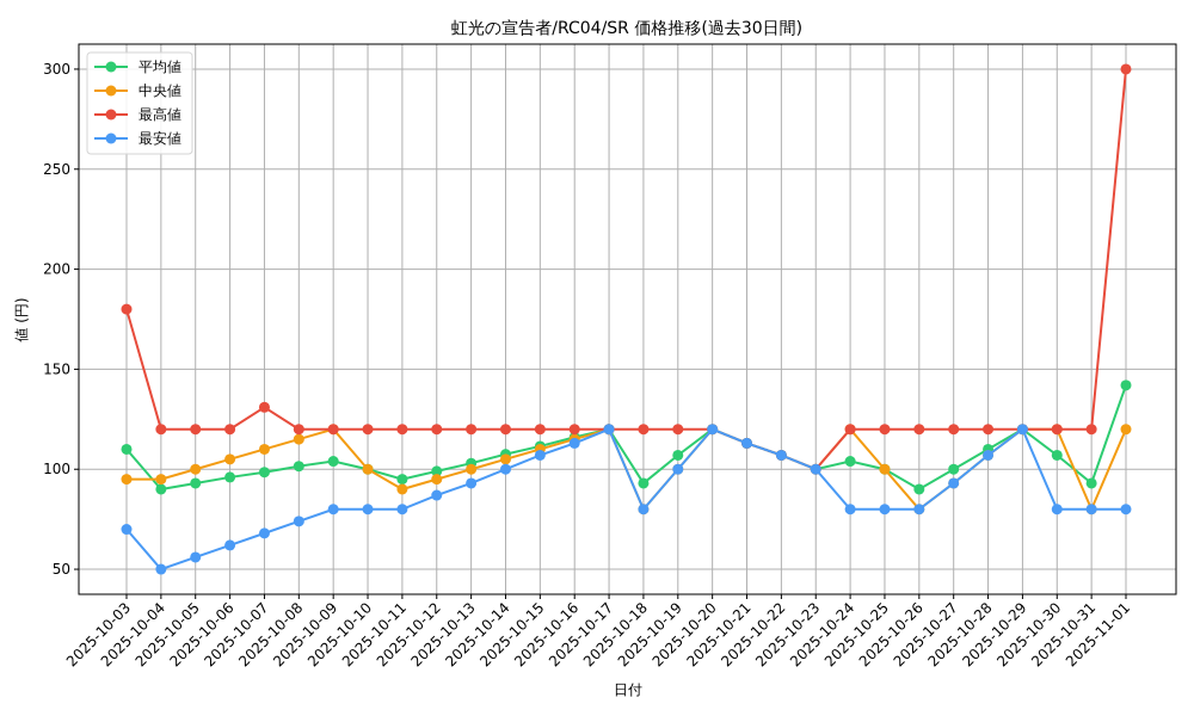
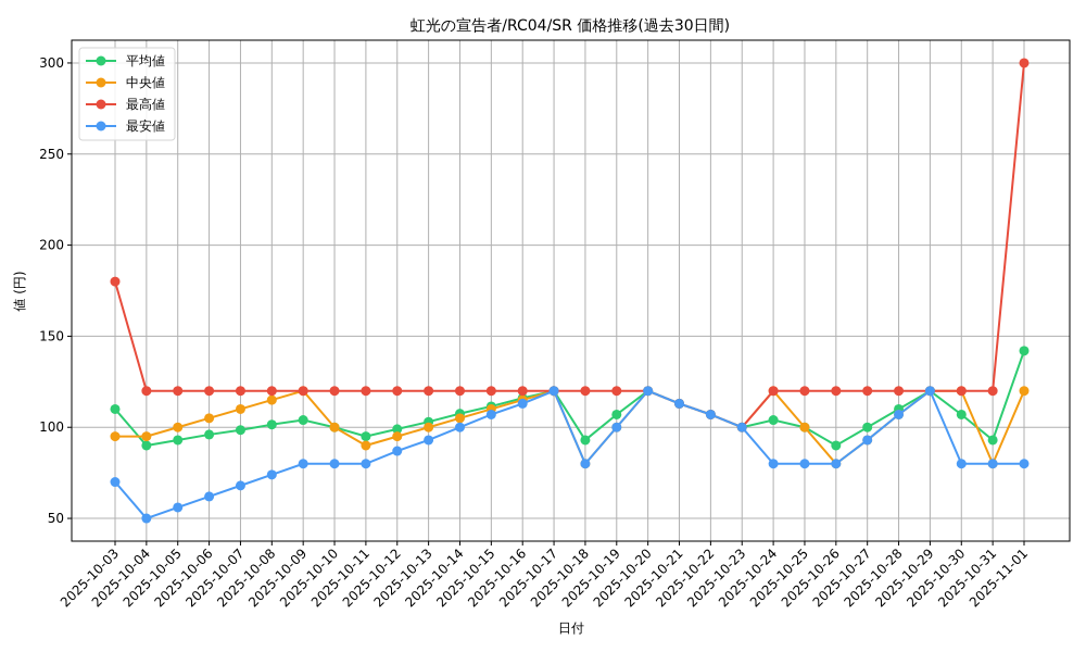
最高値/2025-10-07: 131 -> 120
